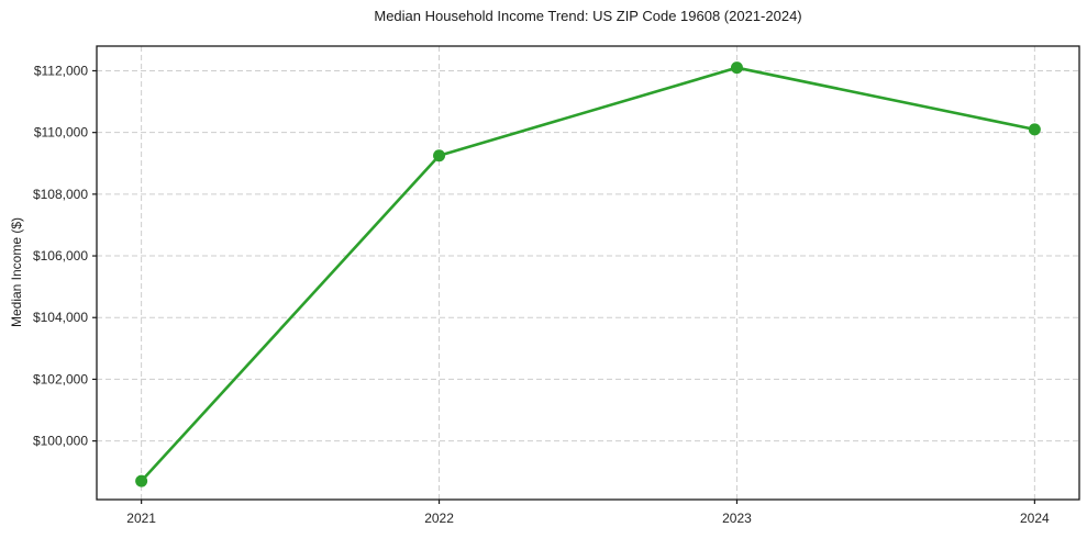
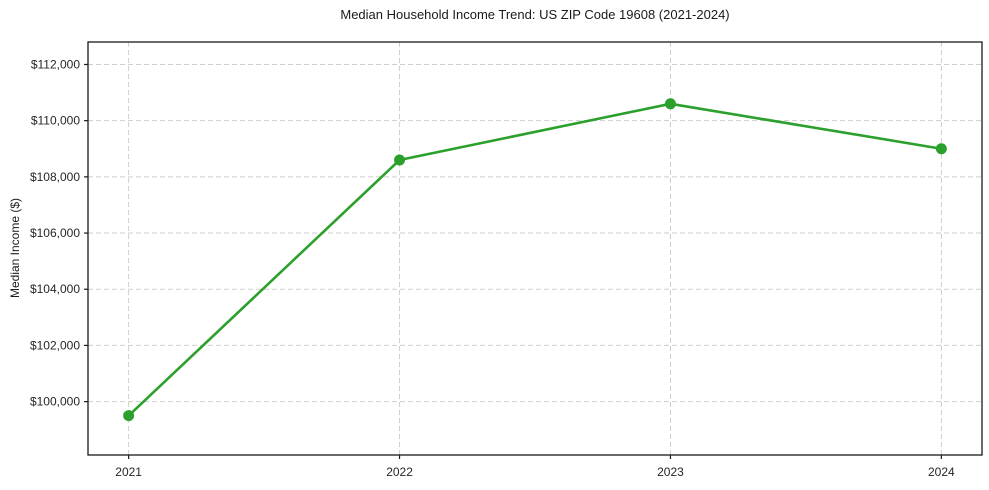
2021: $98700 -> $99500
2022: $109200 -> $108600
2023: $112100 -> $110600
2024: $110100 -> $109000
